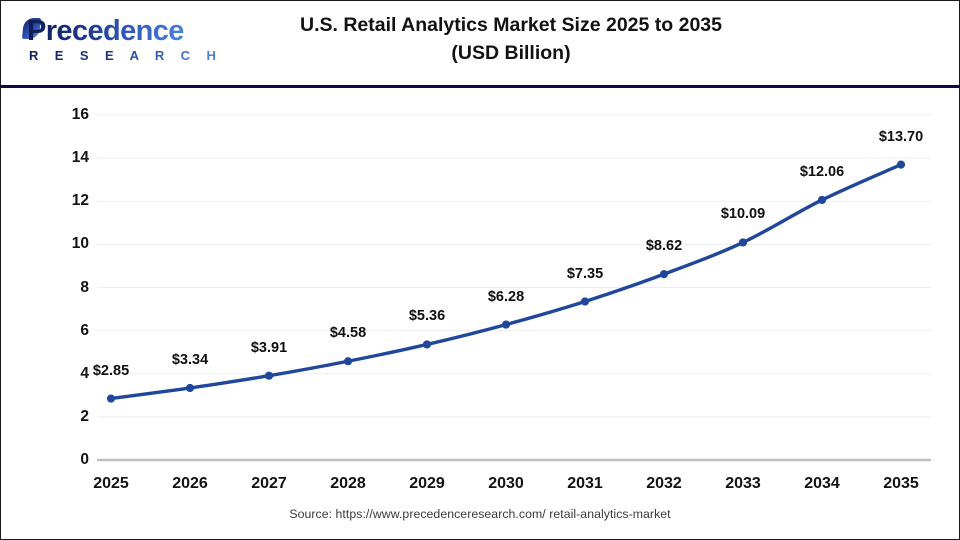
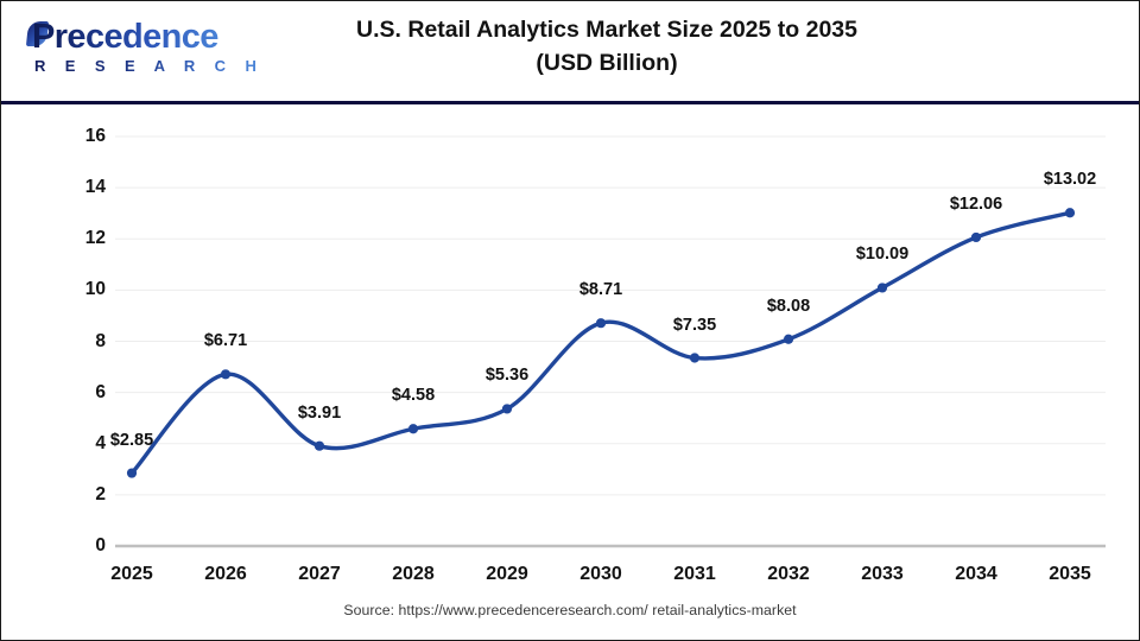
2026: $3.34 -> $6.71
2030: $6.28 -> $8.71
2032: $8.62 -> $8.08
2035: $13.70 -> $13.02
